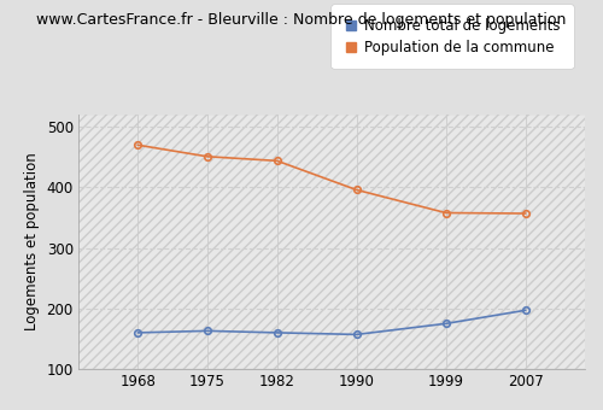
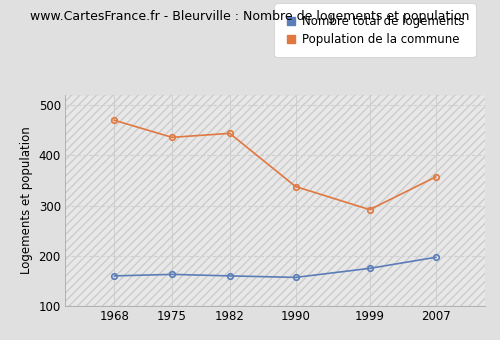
Population de la commune/1975: 451 -> 436
Population de la commune/1990: 396 -> 338
Population de la commune/1999: 358 -> 292
